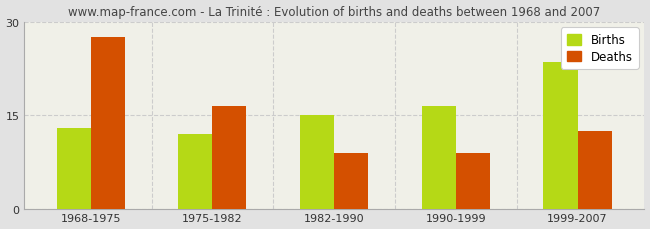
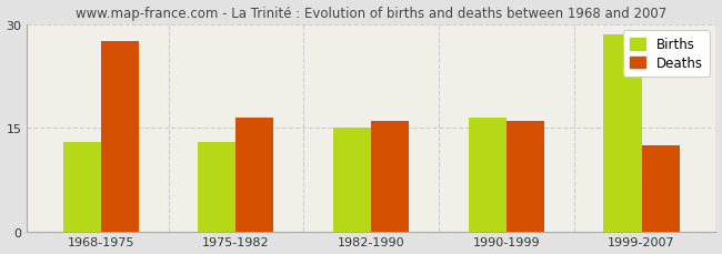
Births/1975-1982: 12.0 -> 13.0
Deaths/1982-1990: 9.0 -> 16.0
Deaths/1990-1999: 9.0 -> 16.0
Births/1999-2007: 23.6 -> 28.5
